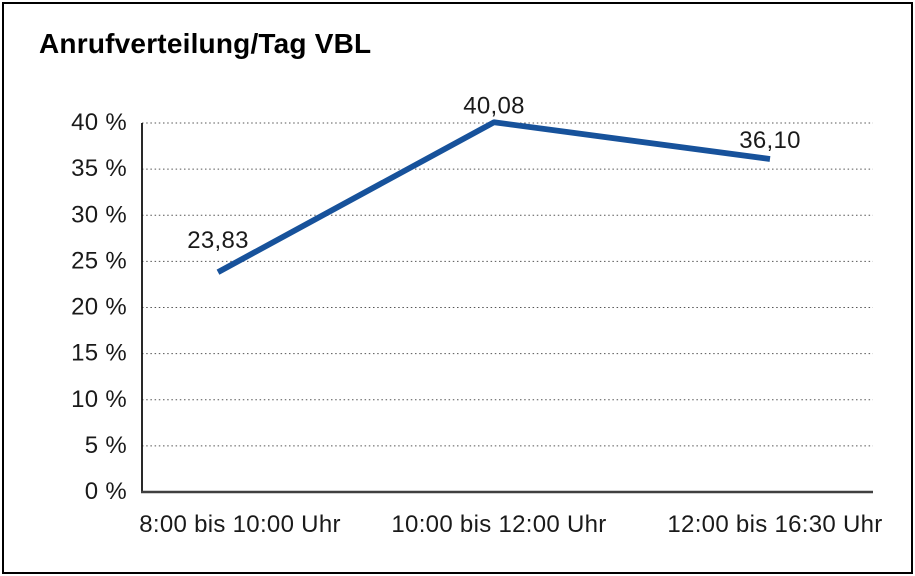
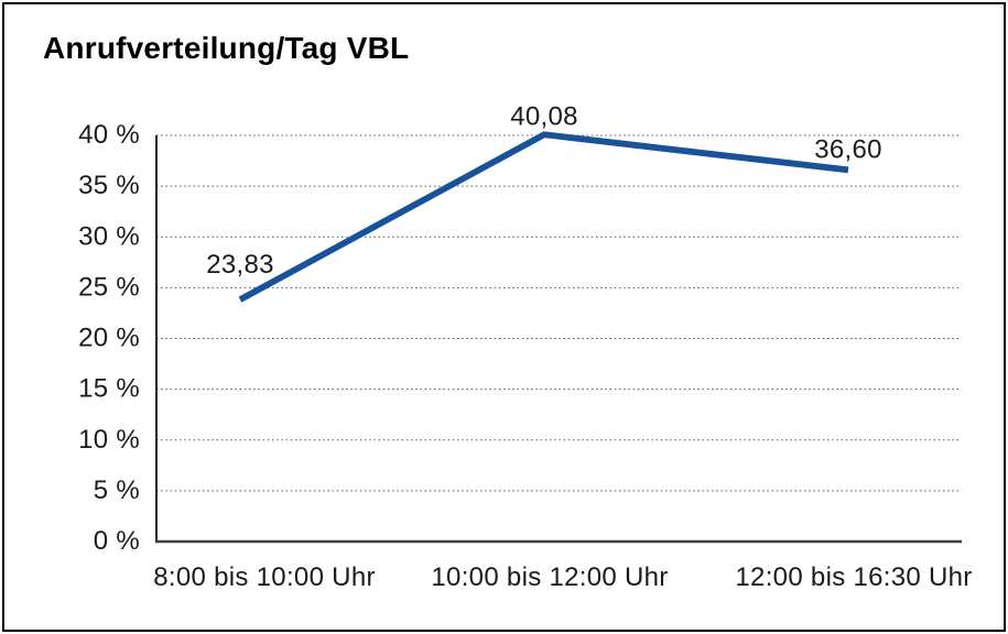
12:00 bis 16:30 Uhr: 36,10 -> 36,60
